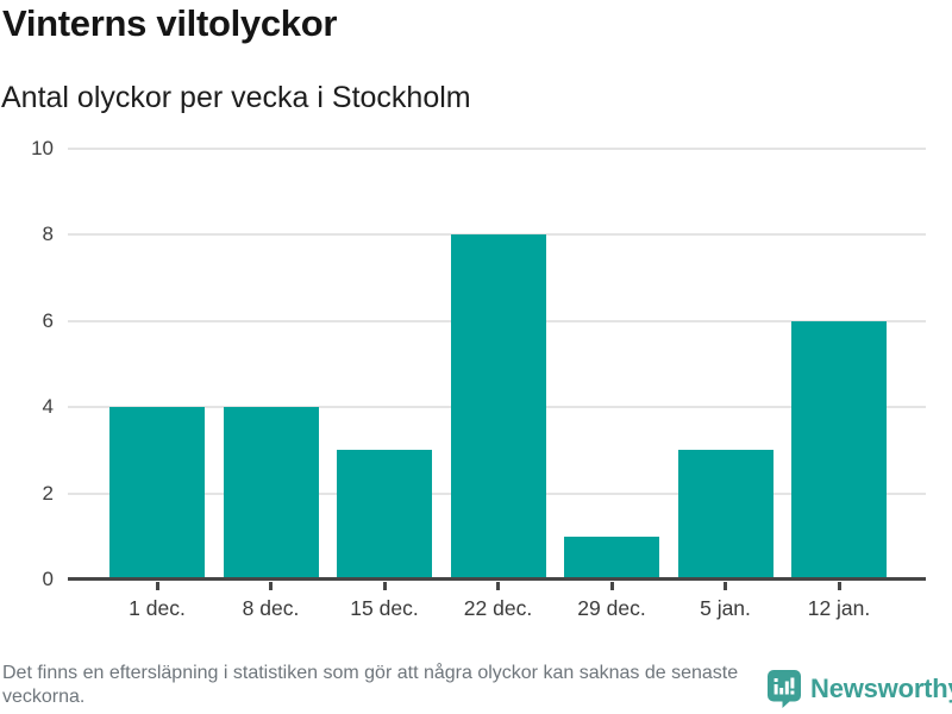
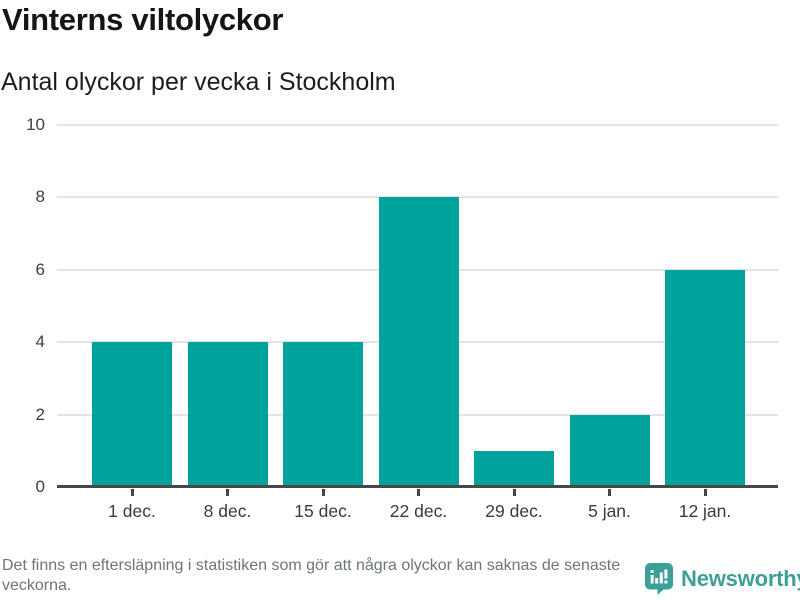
15 dec.: 3 -> 4
5 jan.: 3 -> 2
